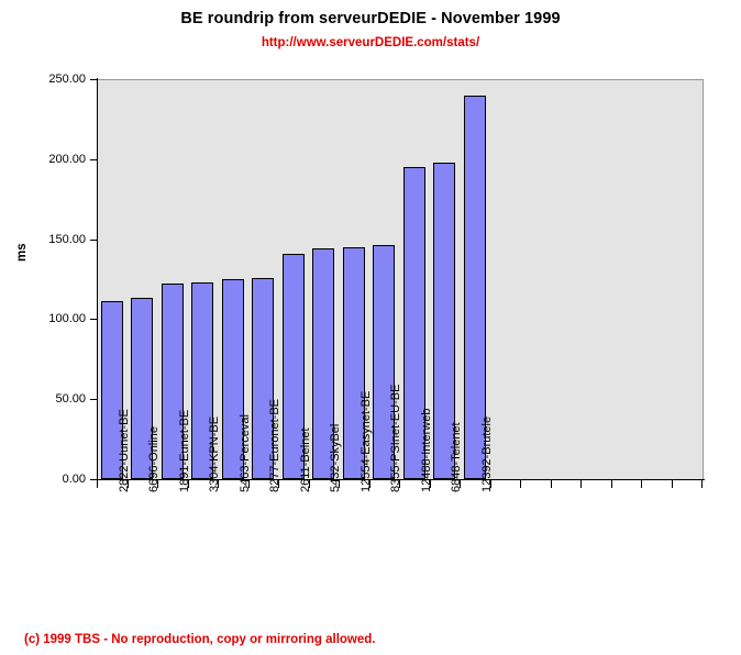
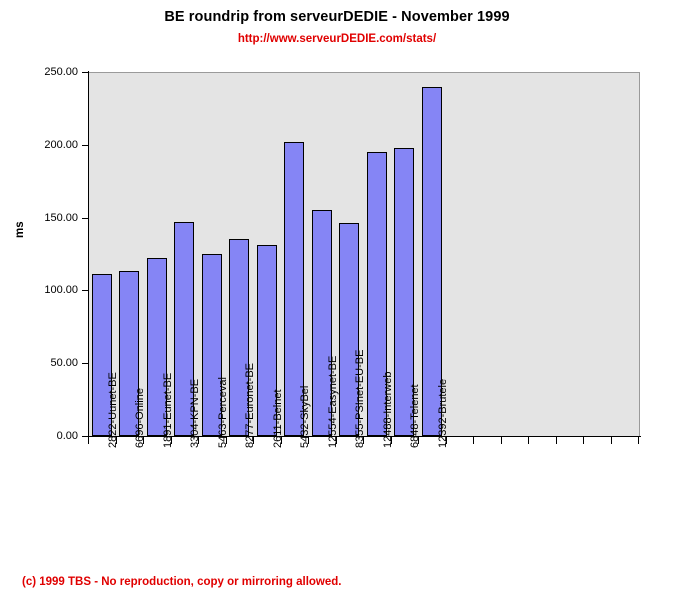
3304-KPN-BE: 123 -> 147
8277-Euronet-BE: 126 -> 135
2611-Belnet: 141 -> 131
5432-SkyBel: 144 -> 202
12554-Easynet-BE: 145 -> 155
